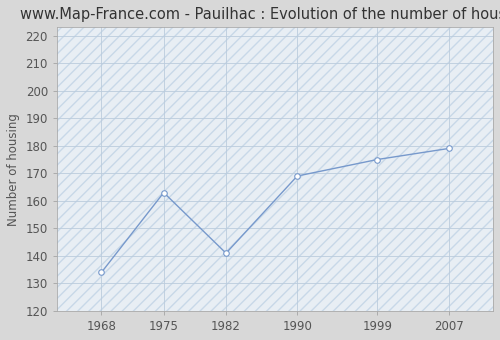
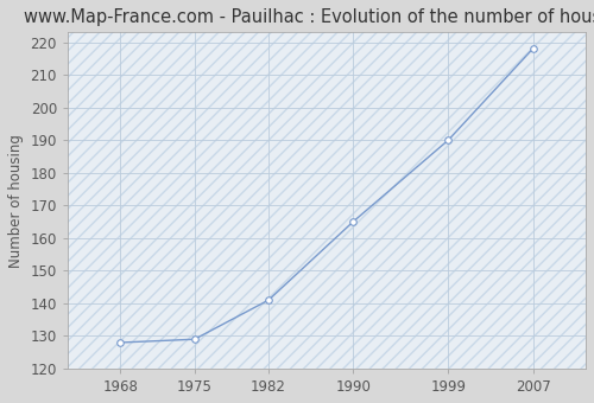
1968: 134 -> 128
1975: 163 -> 129
1990: 169 -> 165
1999: 175 -> 190
2007: 179 -> 218
